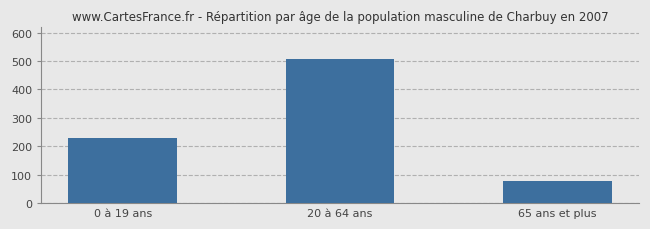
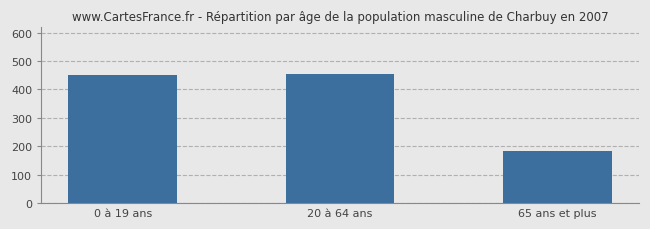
0 à 19 ans: 228 -> 450
20 à 64 ans: 507 -> 455
65 ans et plus: 78 -> 185
